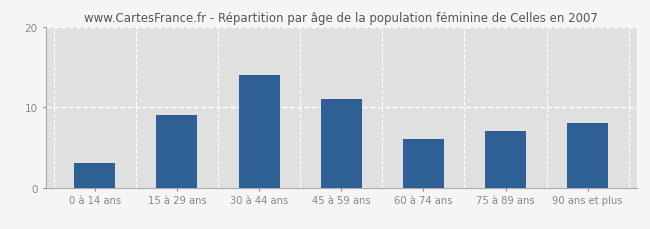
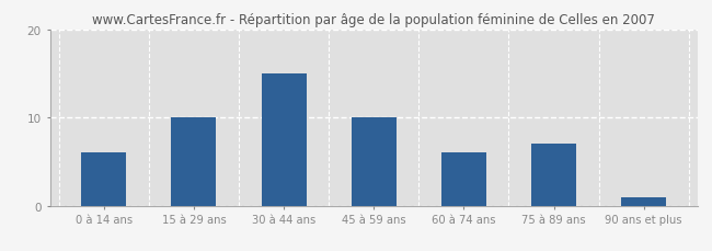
0 à 14 ans: 3 -> 6
15 à 29 ans: 9 -> 10
30 à 44 ans: 14 -> 15
45 à 59 ans: 11 -> 10
90 ans et plus: 8 -> 1
